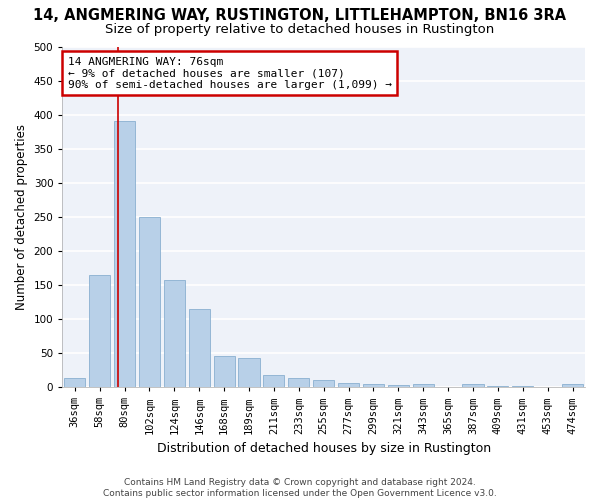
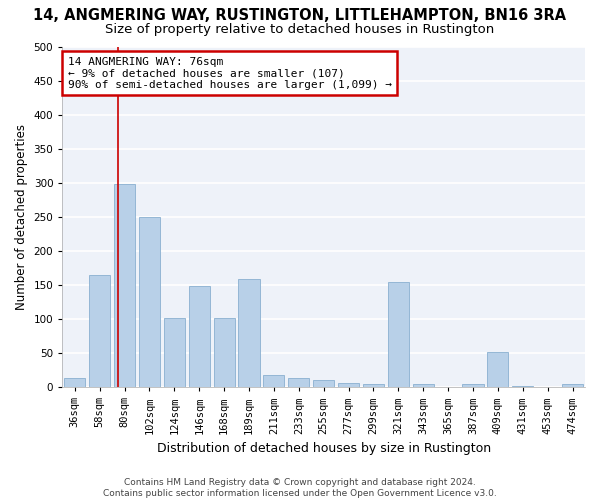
80sqm: 390 -> 298
124sqm: 157 -> 102
146sqm: 115 -> 148
168sqm: 45 -> 102
189sqm: 43 -> 158
321sqm: 3 -> 154
409sqm: 1 -> 52
